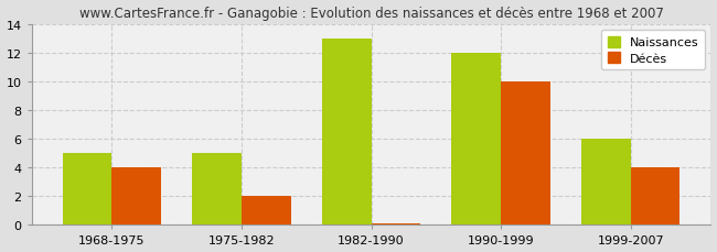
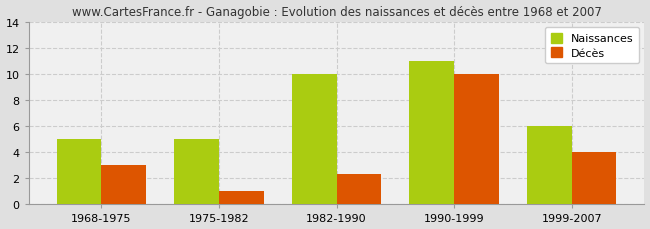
Décès/1968-1975: 4.0 -> 3.0
Décès/1975-1982: 2.0 -> 1.0
Naissances/1982-1990: 13 -> 10
Décès/1982-1990: 0.1 -> 2.3
Naissances/1990-1999: 12 -> 11
